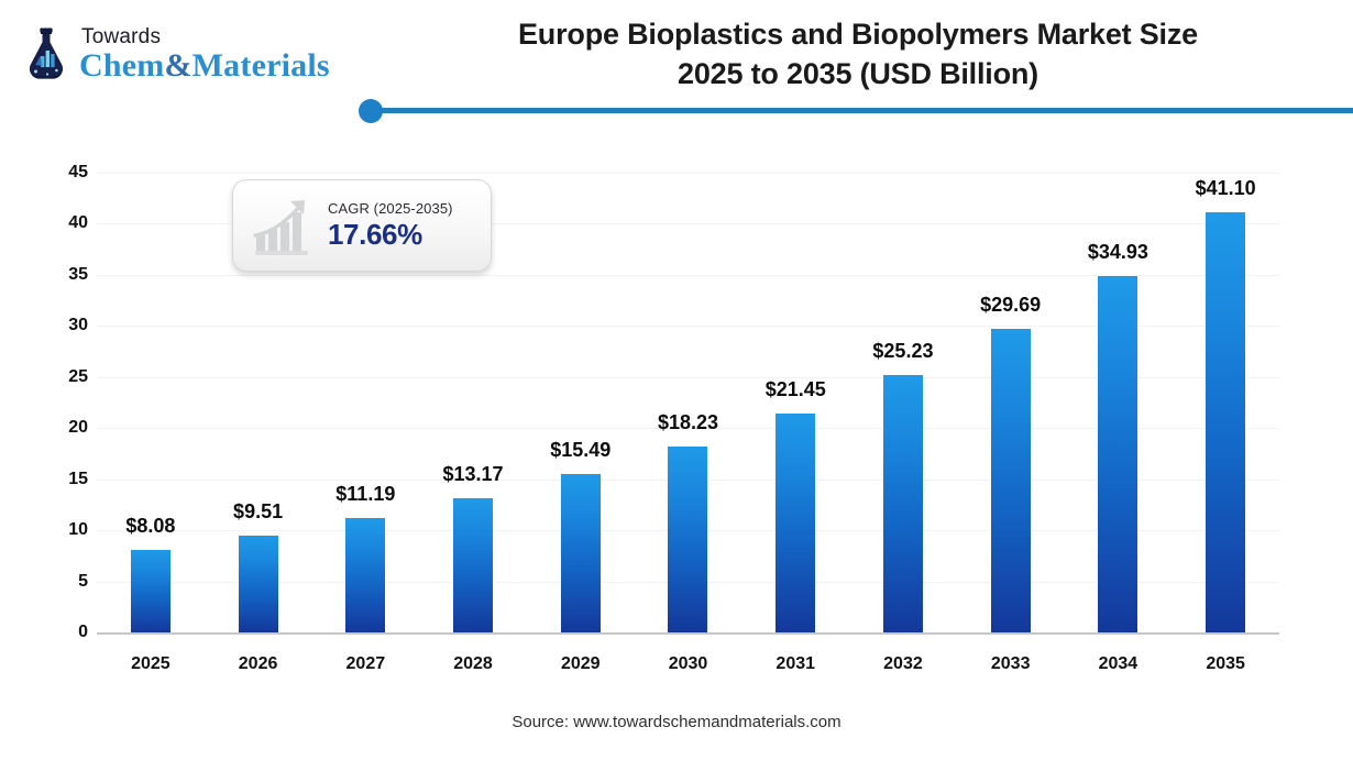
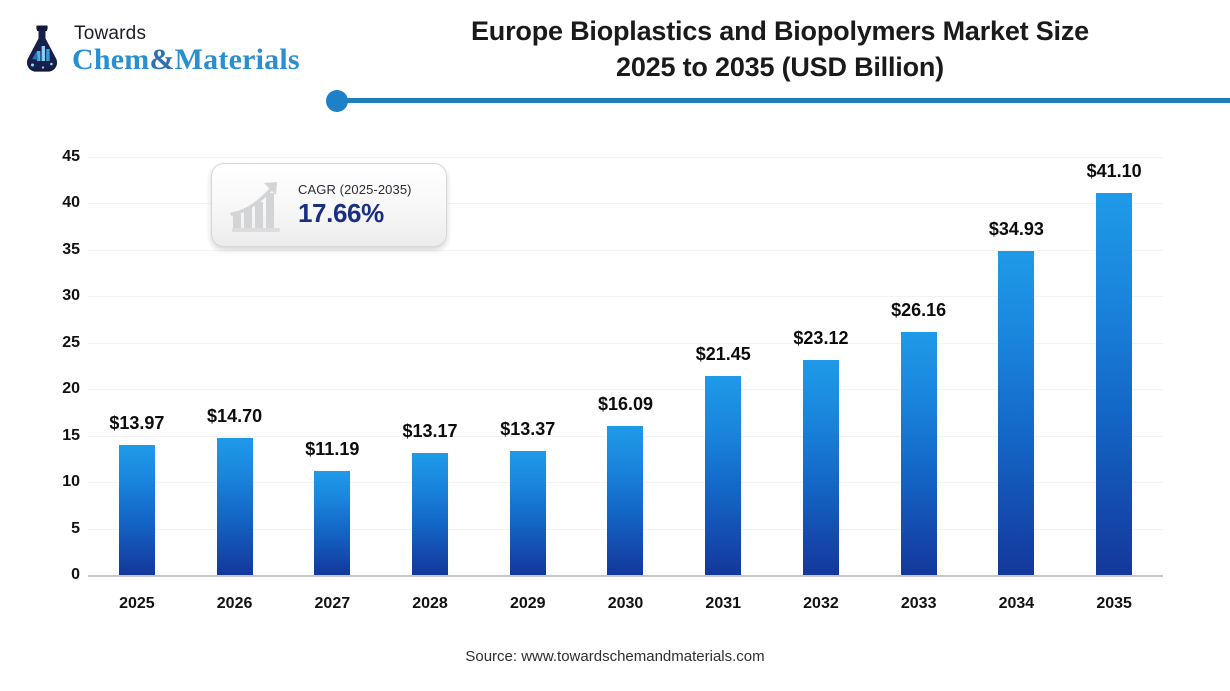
2025: $8.08 -> $13.97
2026: $9.51 -> $14.70
2029: $15.49 -> $13.37
2030: $18.23 -> $16.09
2032: $25.23 -> $23.12
2033: $29.69 -> $26.16
